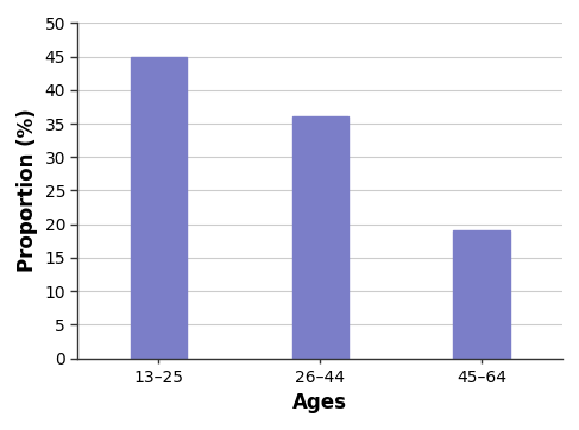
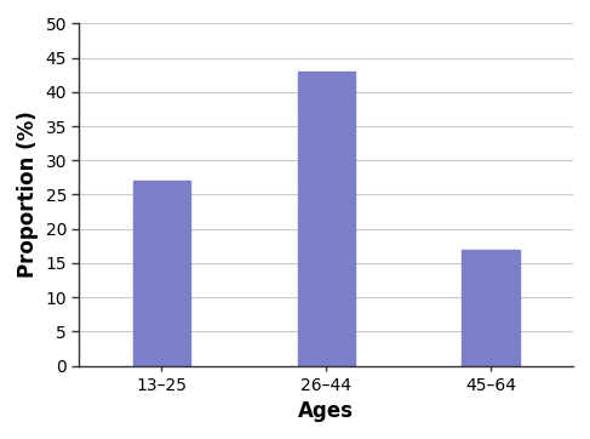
13–25: 45 -> 27
26–44: 36 -> 43
45–64: 19 -> 17
